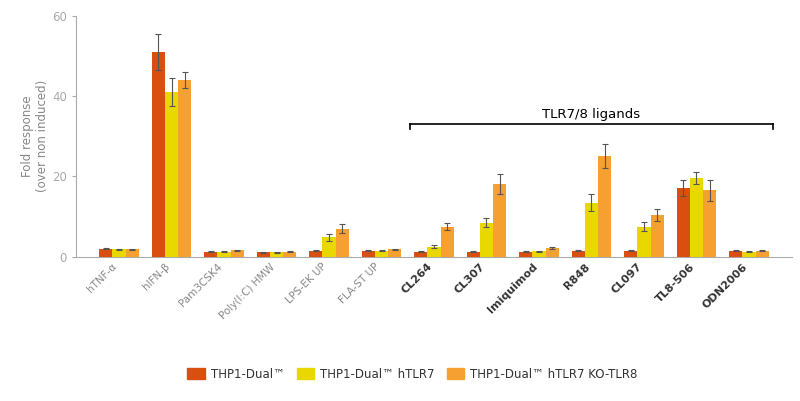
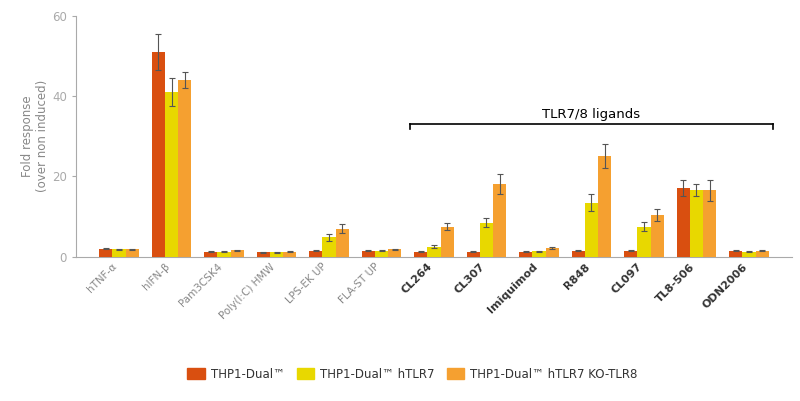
THP1-Dual™ hTLR7/TL8-506: 19.5 -> 16.5
